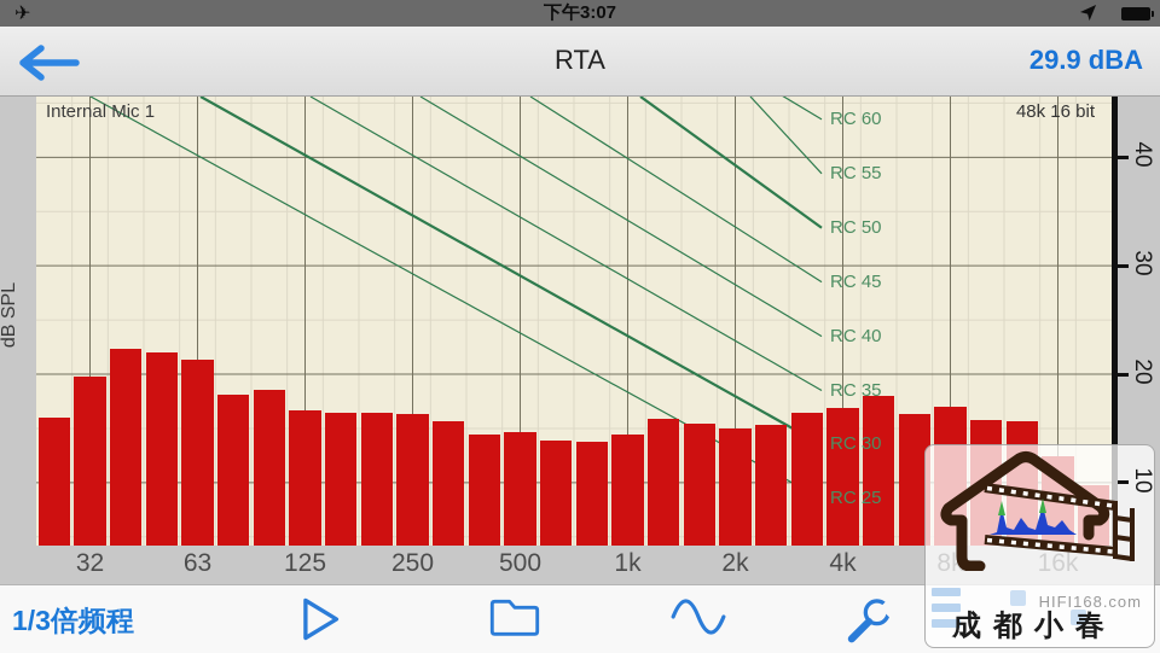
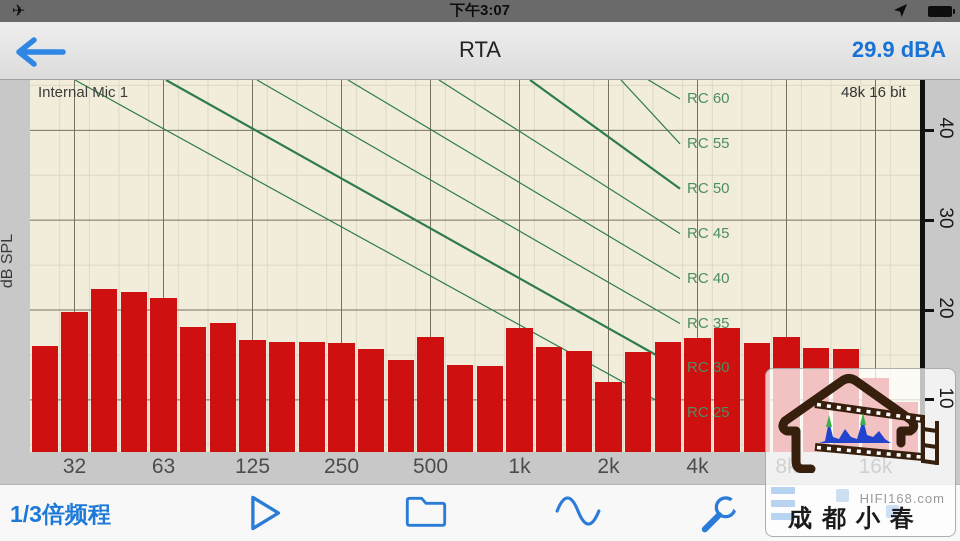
500: 15 -> 17
1k: 14 -> 18
2k: 15 -> 12
